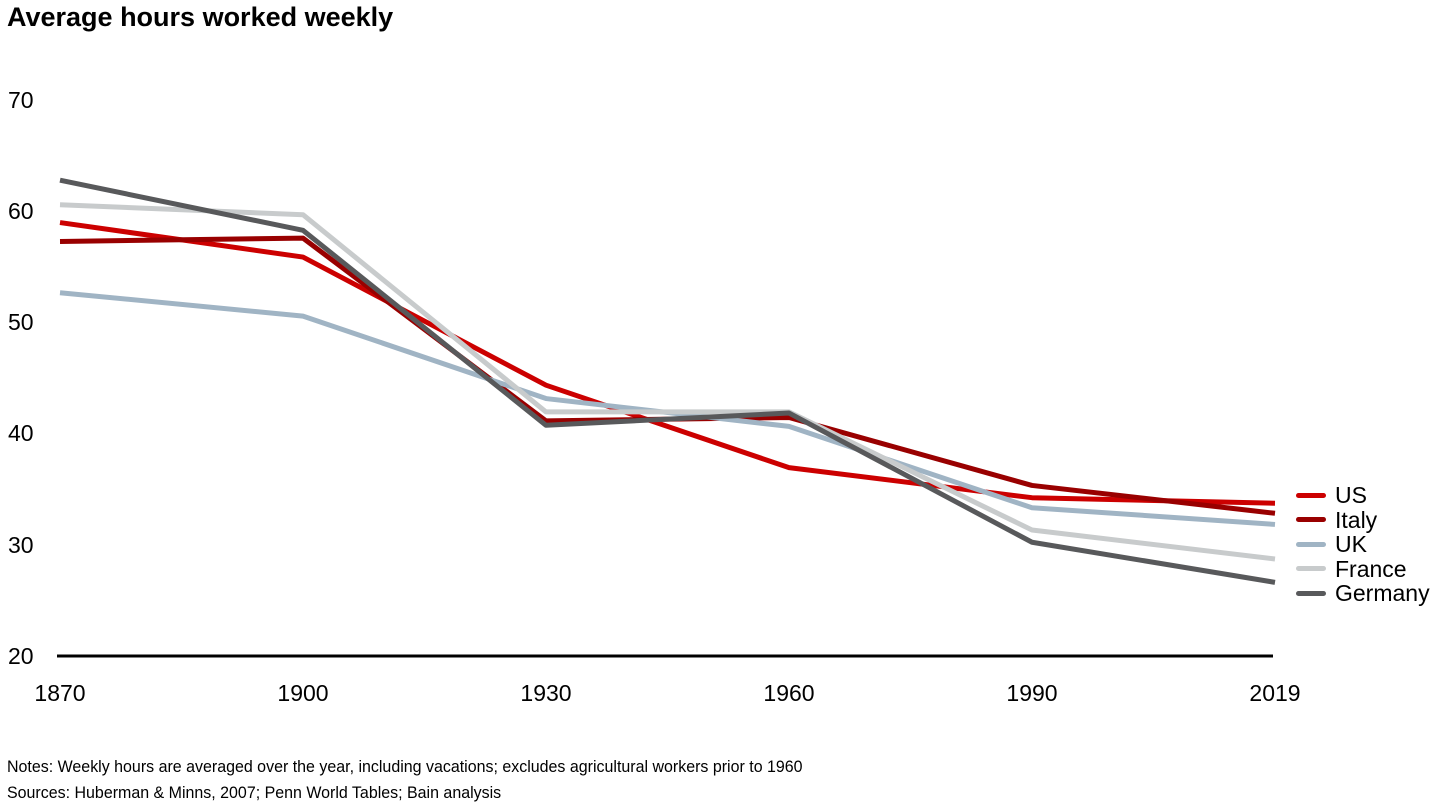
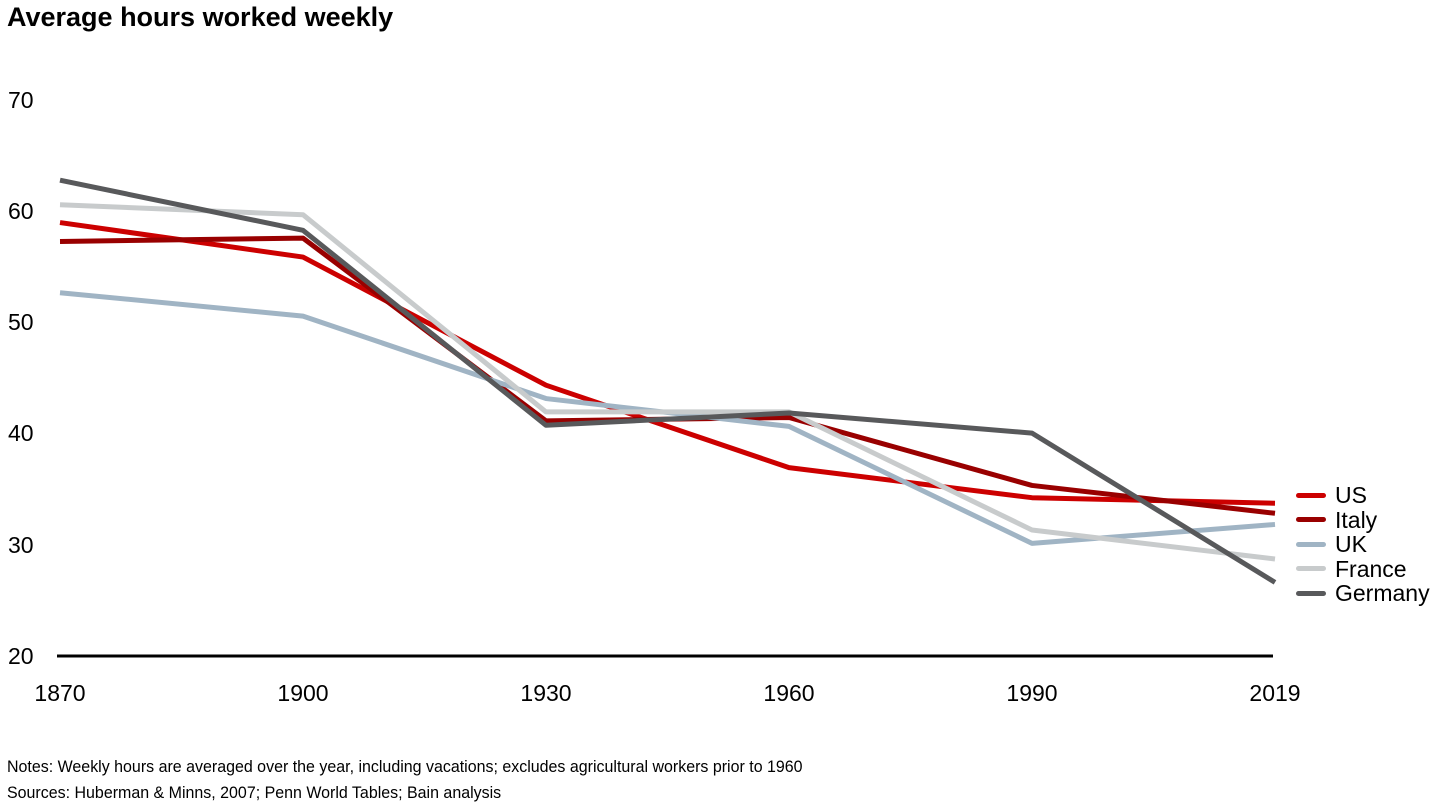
UK/1990: 33.4 -> 30.2
Germany/1990: 30.3 -> 40.1
